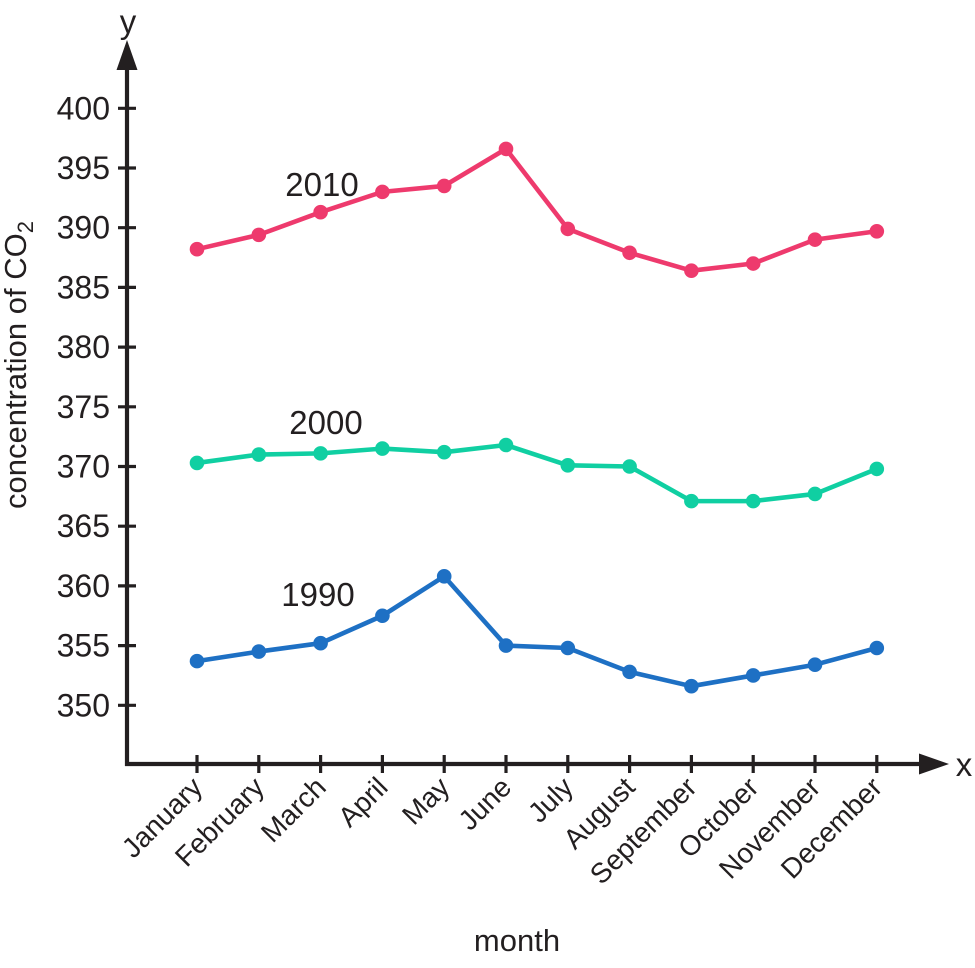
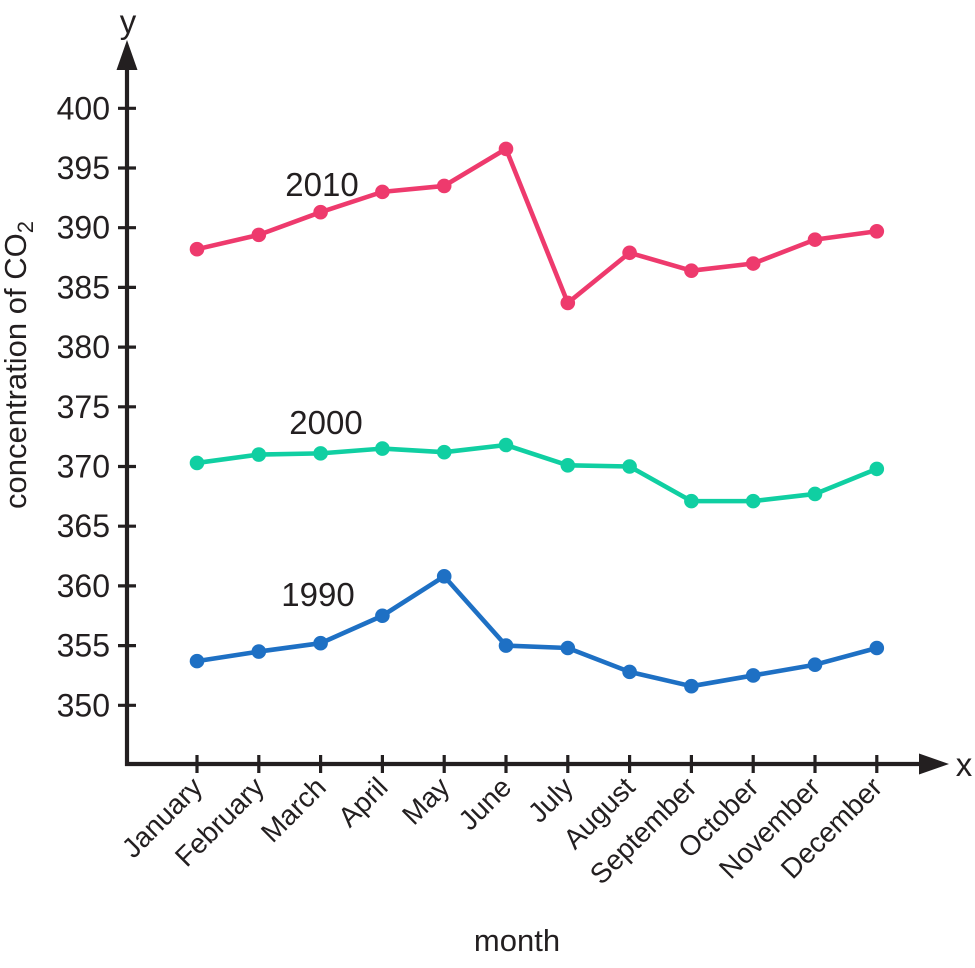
2010/July: 389.9 -> 383.7
